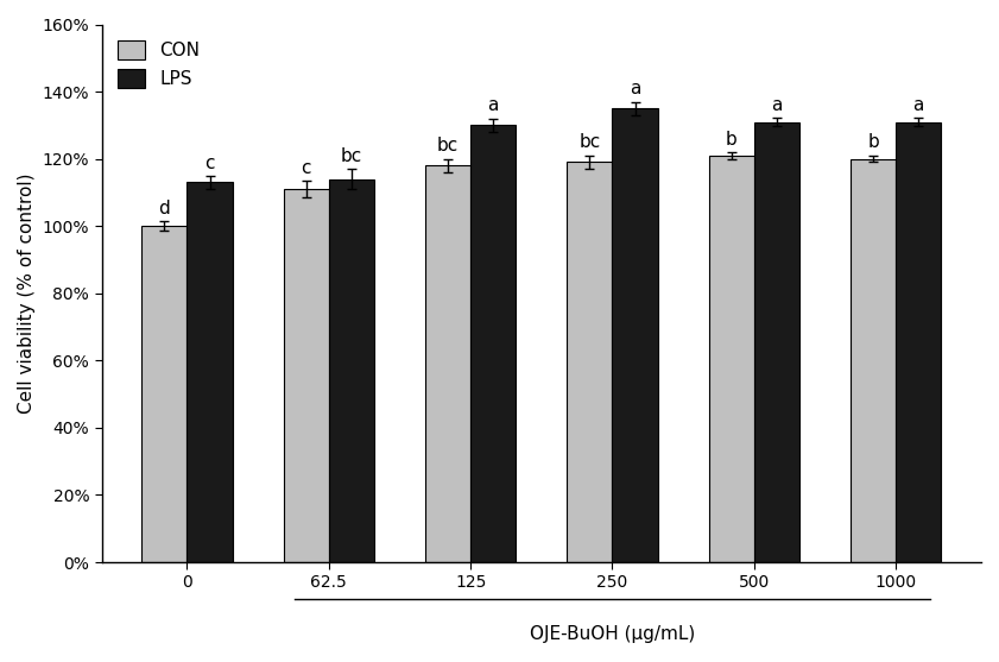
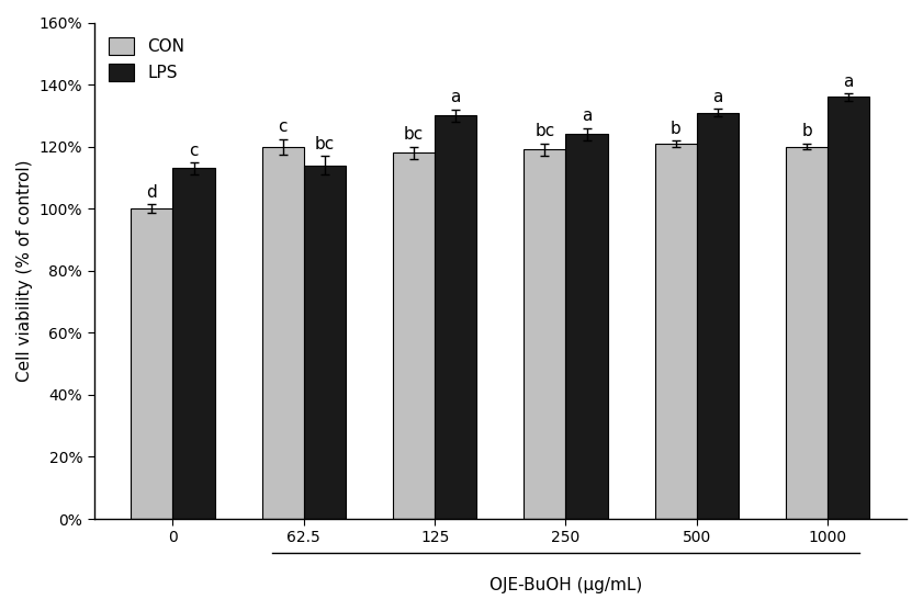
CON/62.5: 111% -> 120%
LPS/250: 135% -> 124%
LPS/1000: 131% -> 136%
